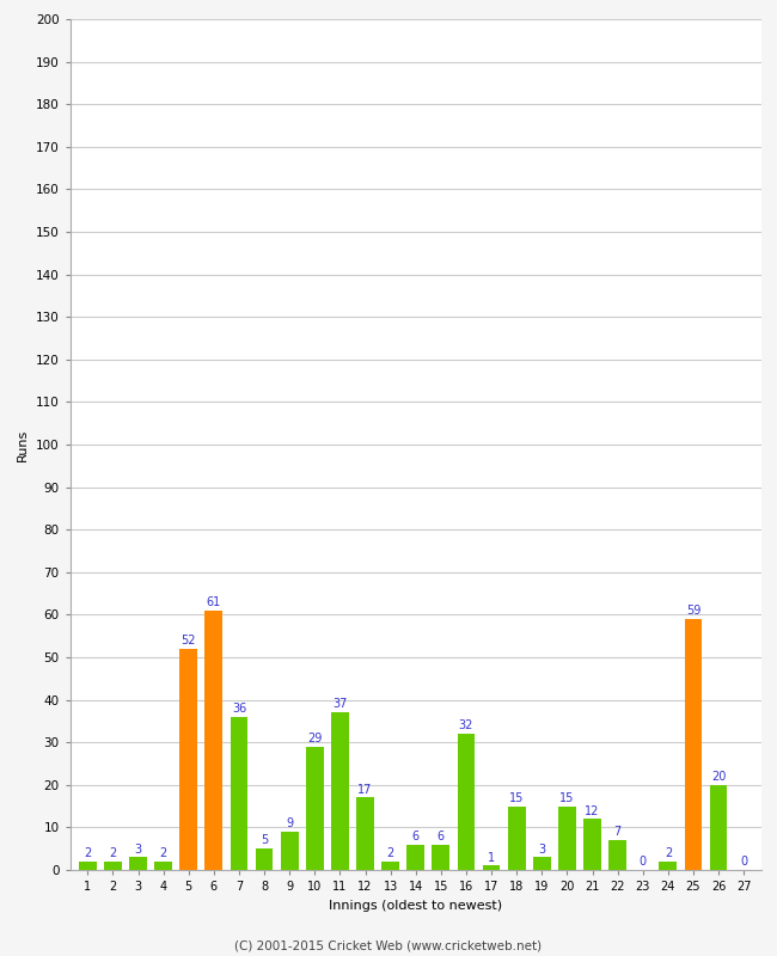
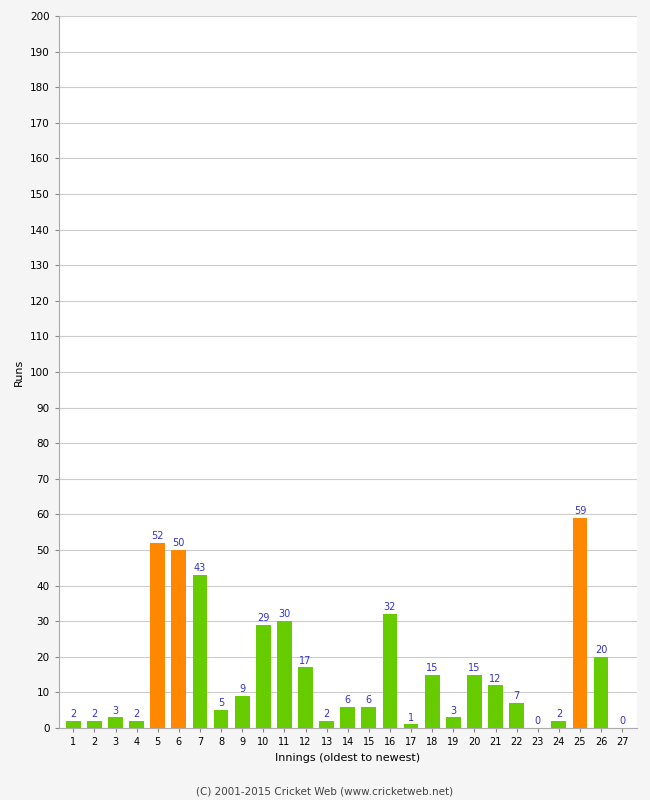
6: 61 -> 50
7: 36 -> 43
11: 37 -> 30
